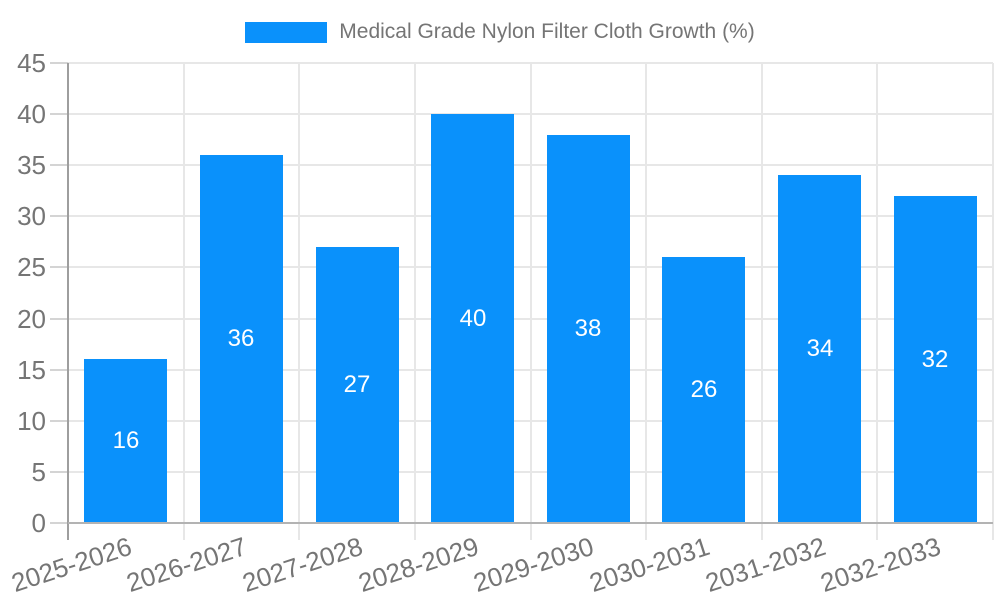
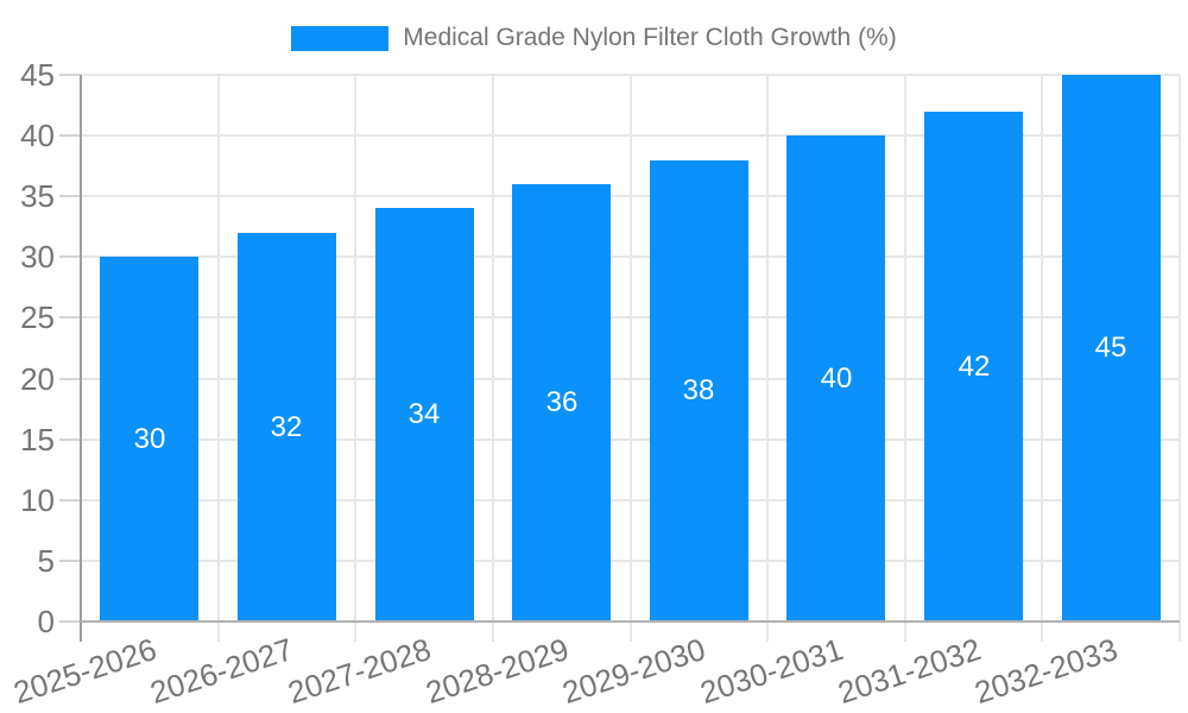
2025-2026: 16 -> 30
2026-2027: 36 -> 32
2027-2028: 27 -> 34
2028-2029: 40 -> 36
2030-2031: 26 -> 40
2031-2032: 34 -> 42
2032-2033: 32 -> 45
